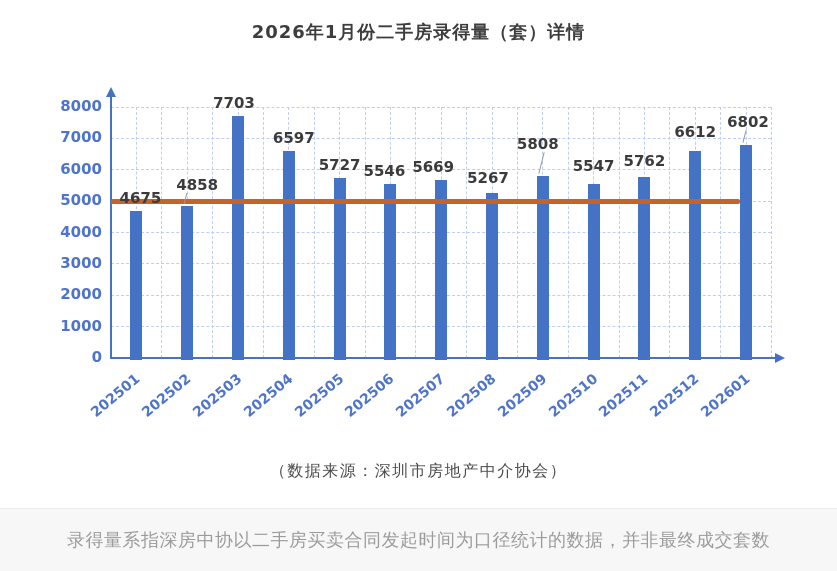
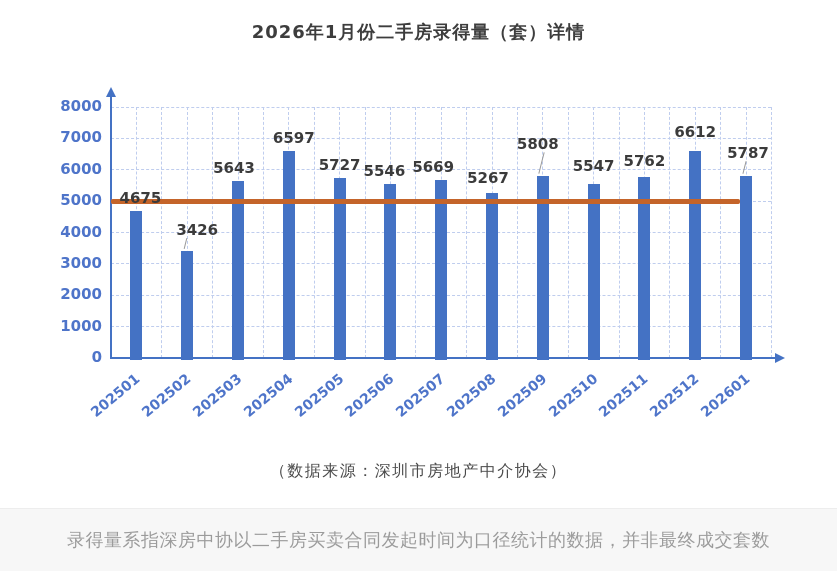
202502: 4858 -> 3426
202503: 7703 -> 5643
202601: 6802 -> 5787
